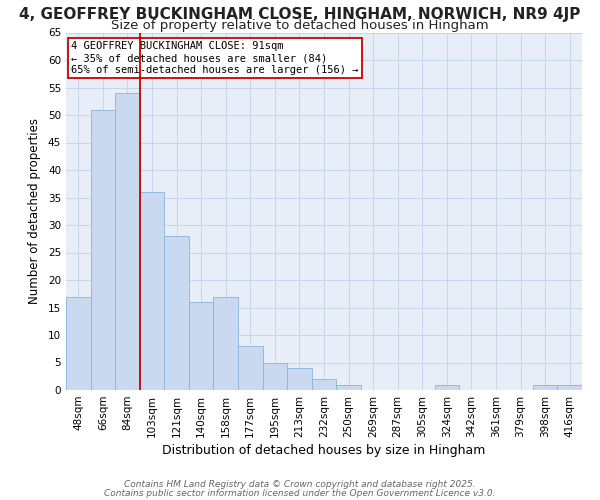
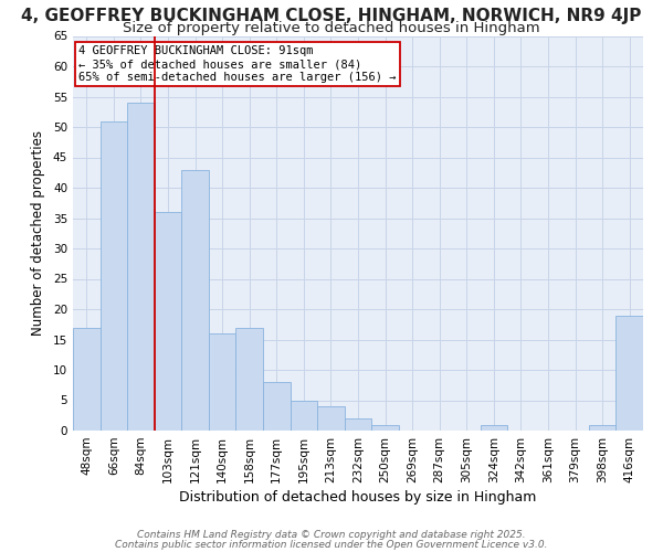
121sqm: 28 -> 43
416sqm: 1 -> 19
